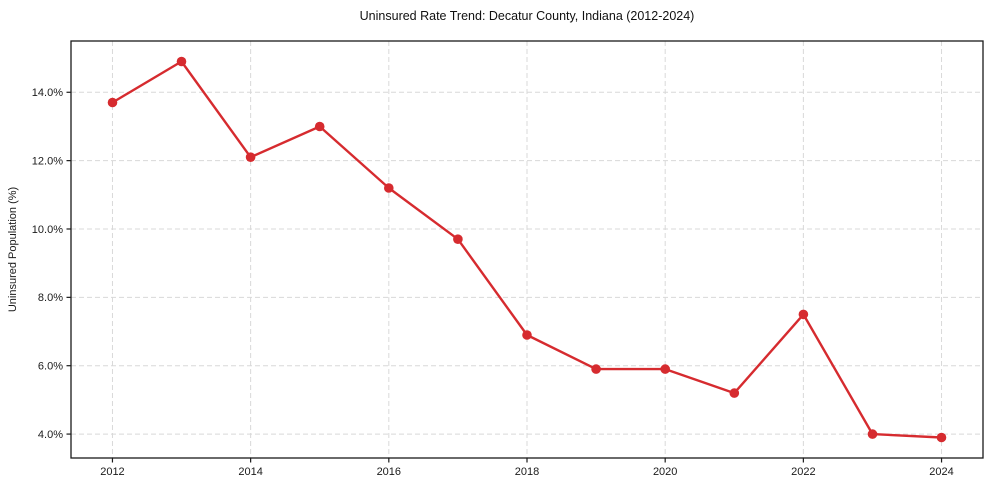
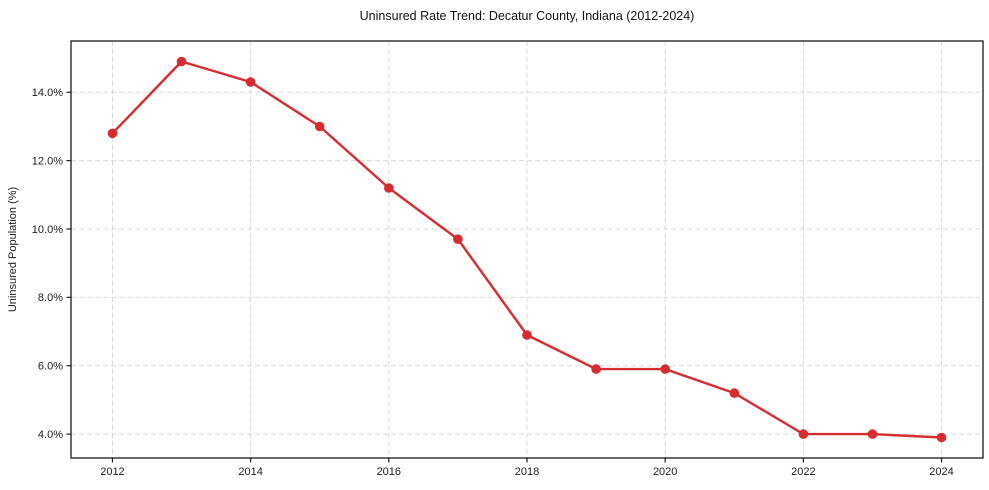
2012: 13.7% -> 12.8%
2014: 12.1% -> 14.3%
2022: 7.5% -> 4.0%
